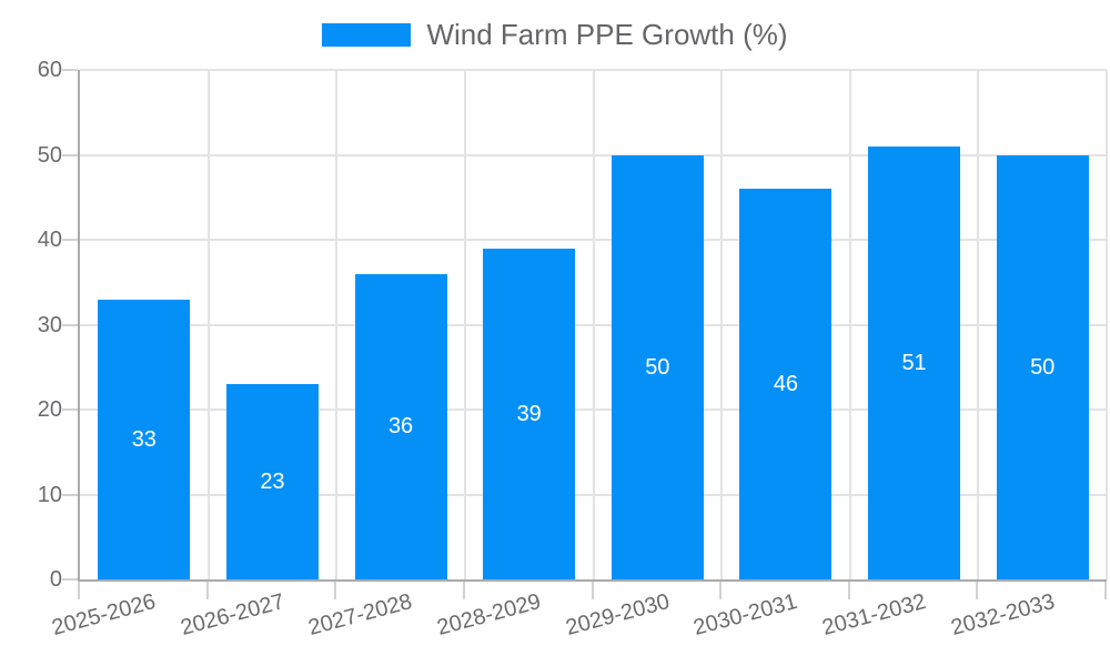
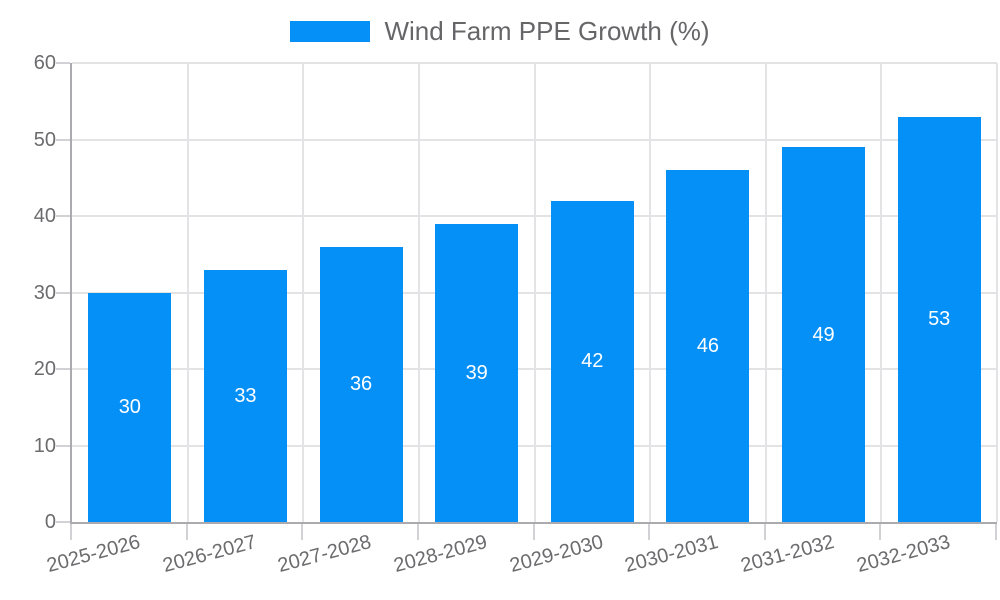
2025-2026: 33 -> 30
2026-2027: 23 -> 33
2029-2030: 50 -> 42
2031-2032: 51 -> 49
2032-2033: 50 -> 53
